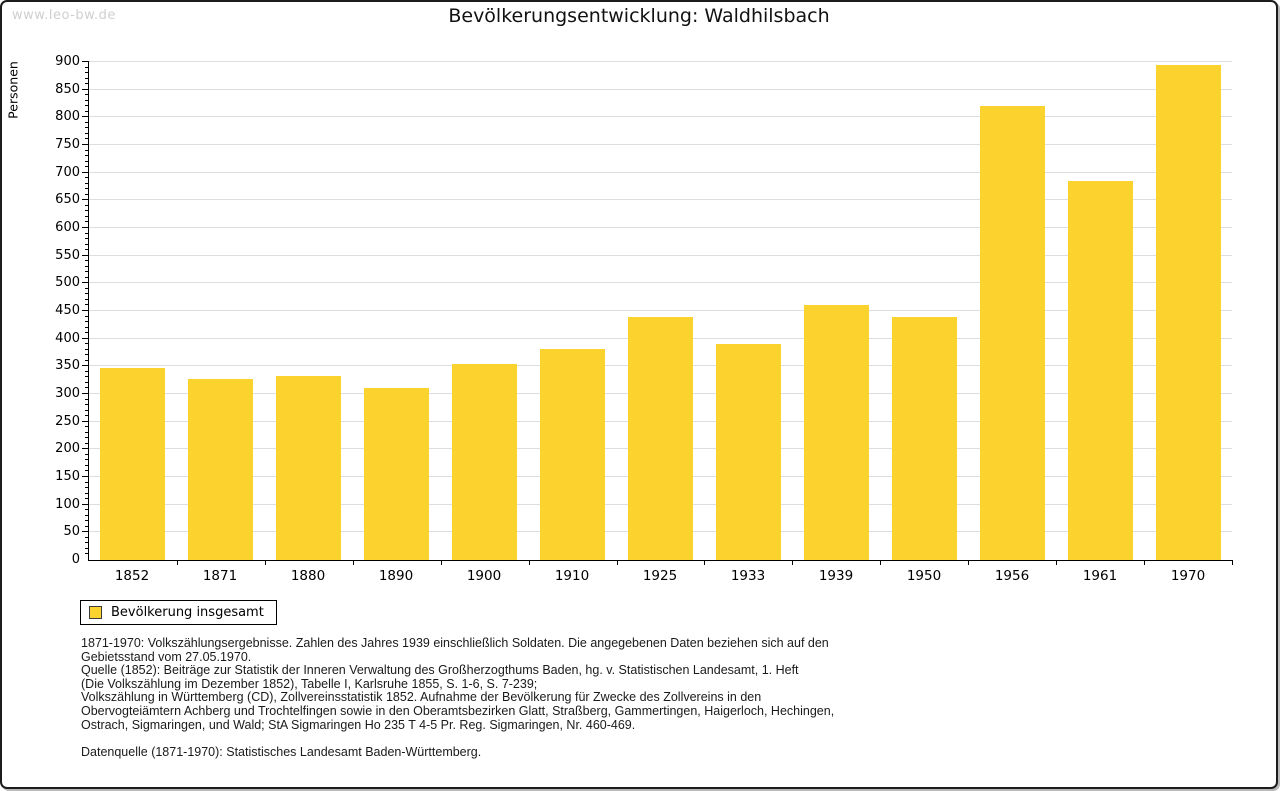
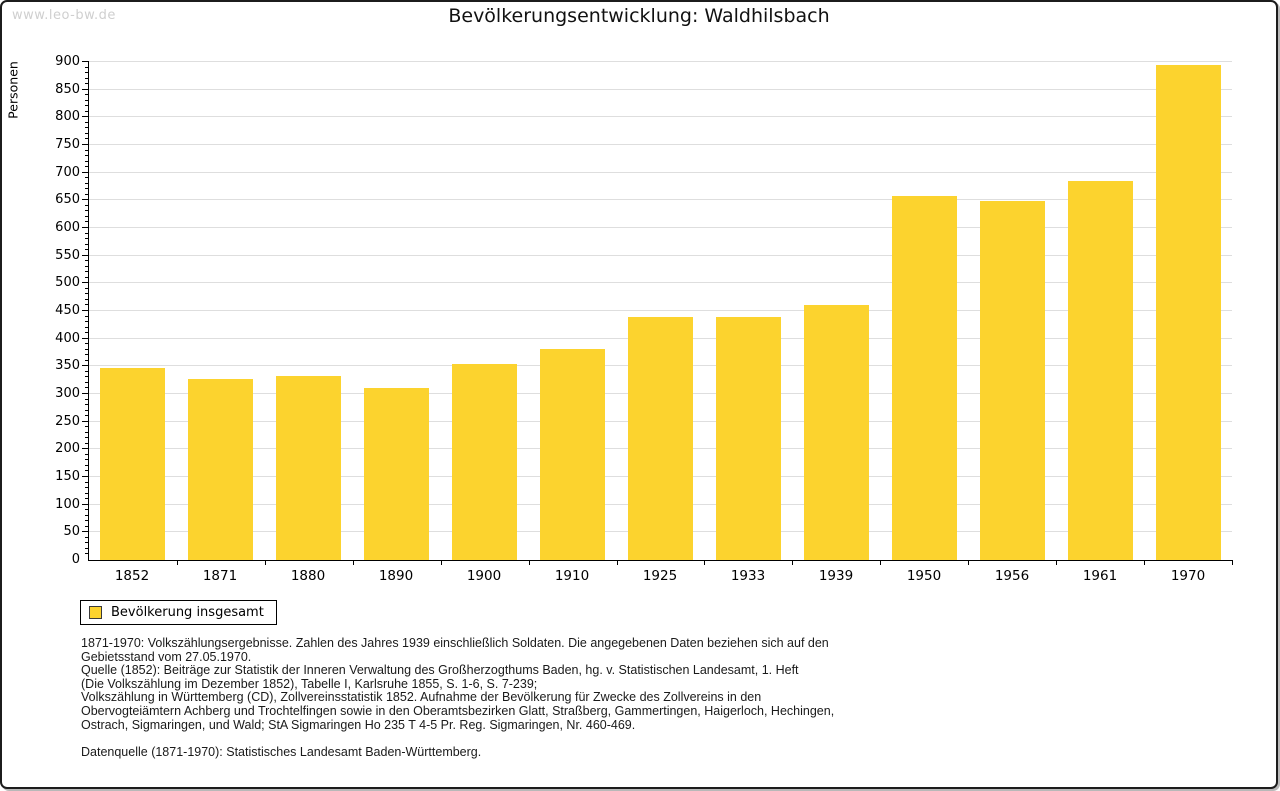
1933: 390 -> 440
1950: 440 -> 660
1956: 820 -> 650
